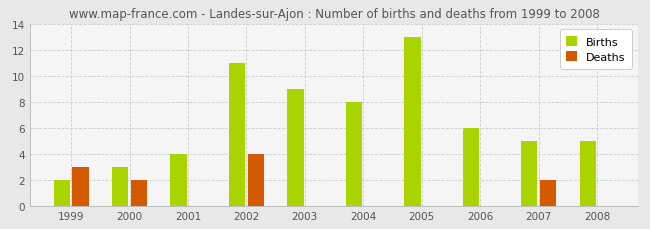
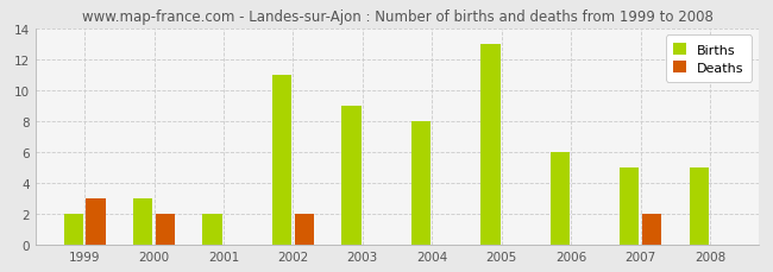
Births/2001: 4 -> 2
Deaths/2002: 4 -> 2
